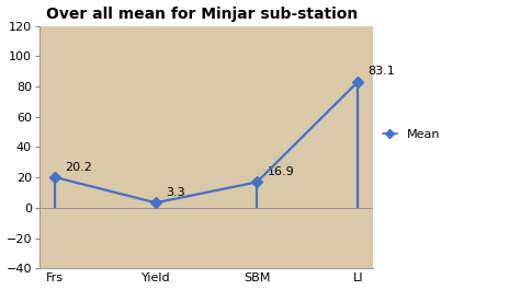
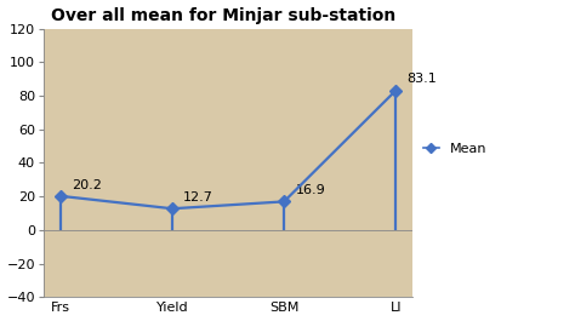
Yield: 3.3 -> 12.7
